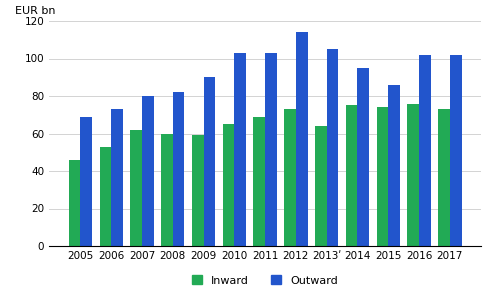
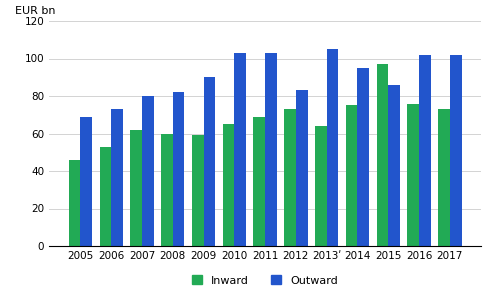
Outward/2012: 114 -> 83
Inward/2015: 74 -> 97
